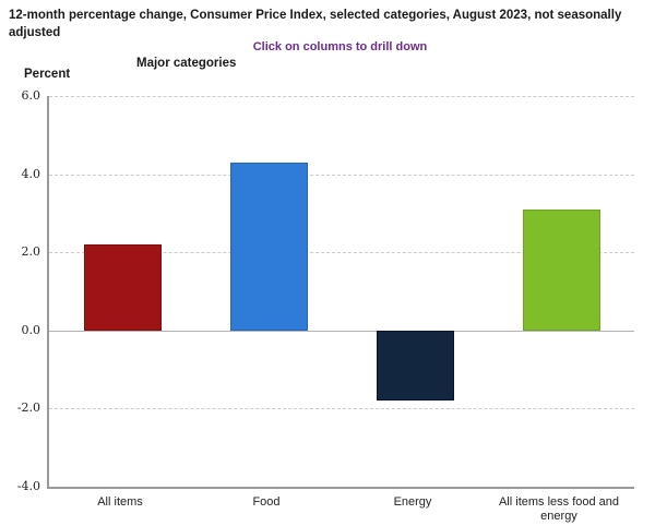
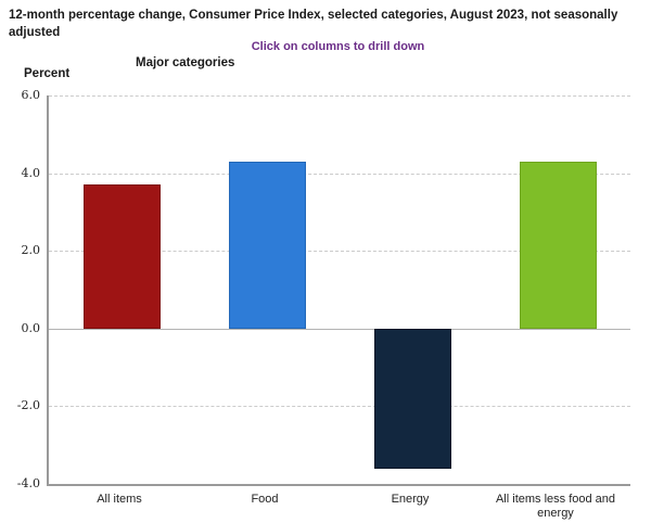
All items: 2.2 -> 3.7
Energy: -1.8 -> -3.6
All items less food and energy: 3.1 -> 4.3
